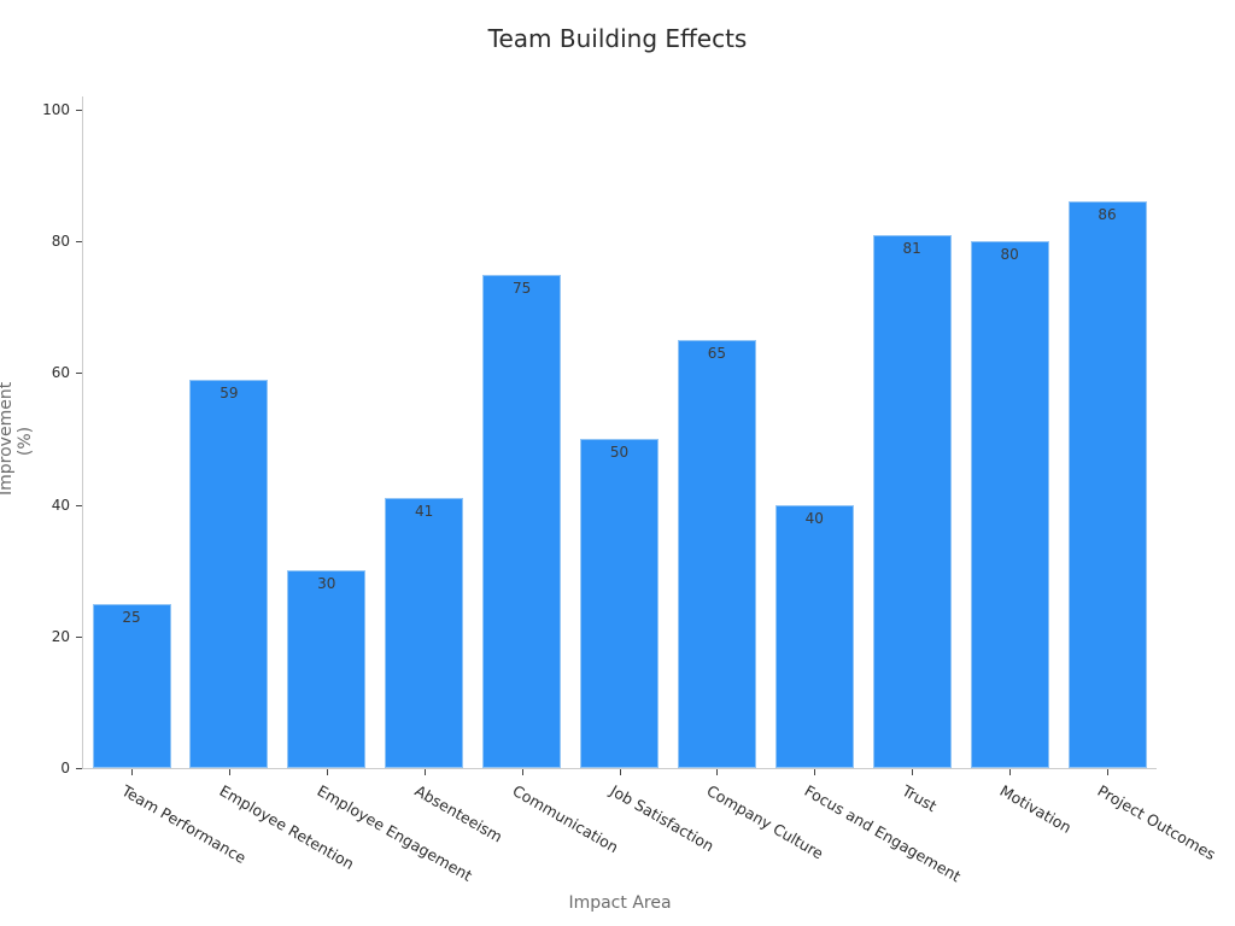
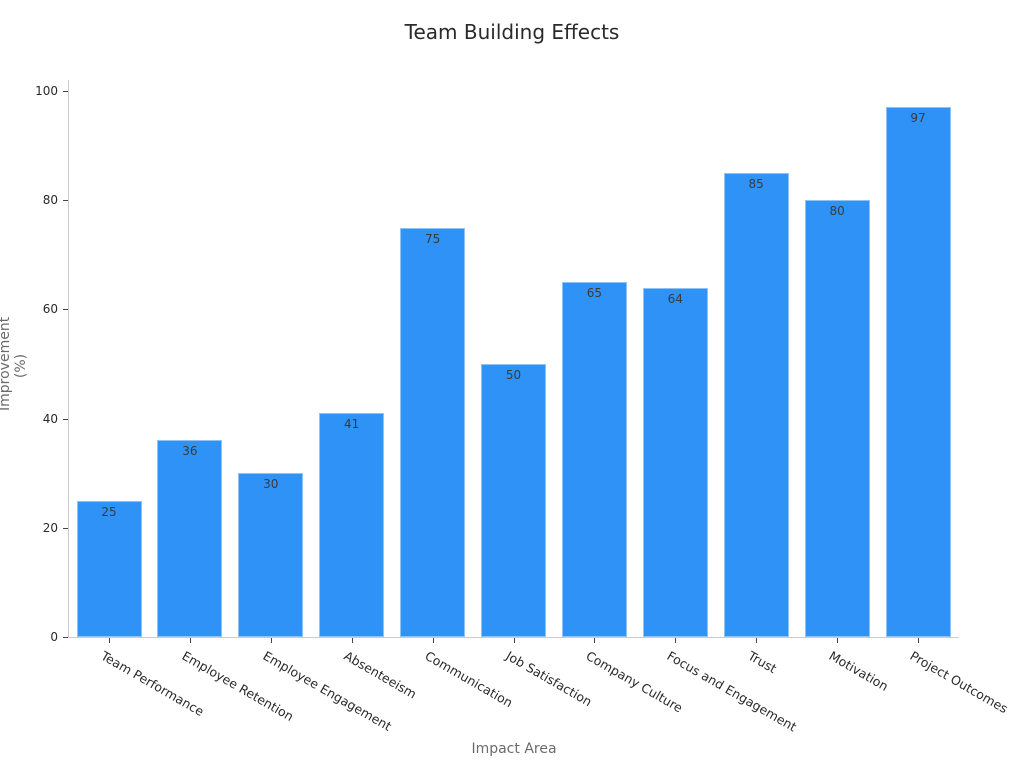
Employee Retention: 59 -> 36
Focus and Engagement: 40 -> 64
Trust: 81 -> 85
Project Outcomes: 86 -> 97
